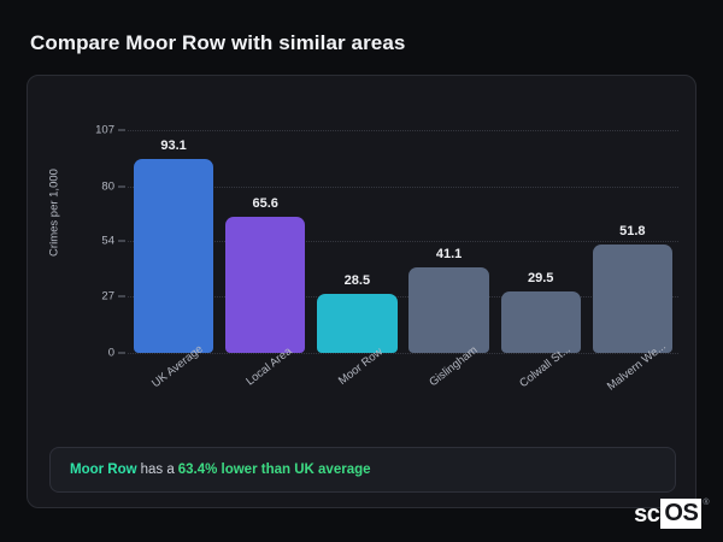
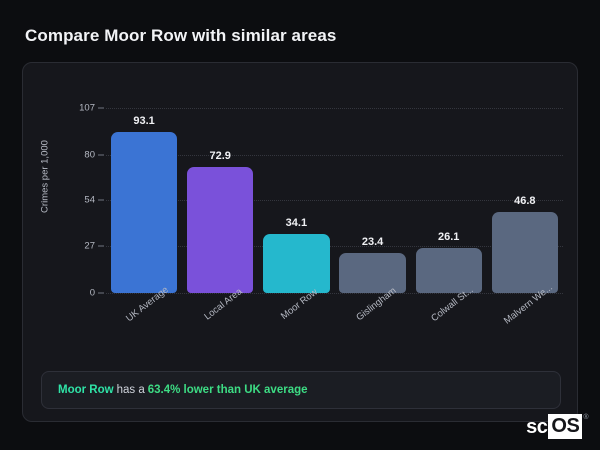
Local Area: 65.6 -> 72.9
Moor Row: 28.5 -> 34.1
Gislingham: 41.1 -> 23.4
Colwall St...: 29.5 -> 26.1
Malvern We...: 51.8 -> 46.8
